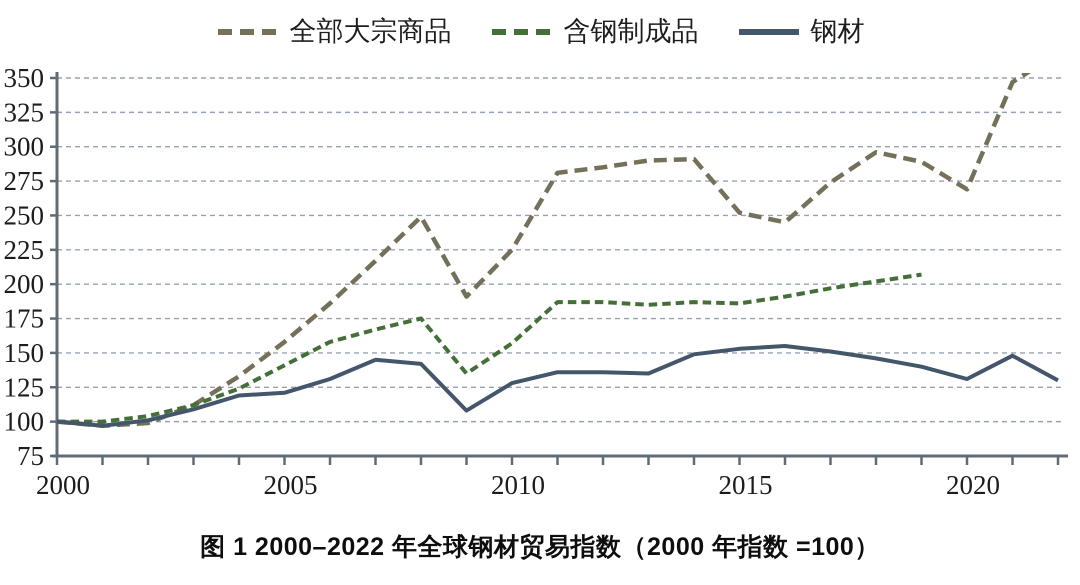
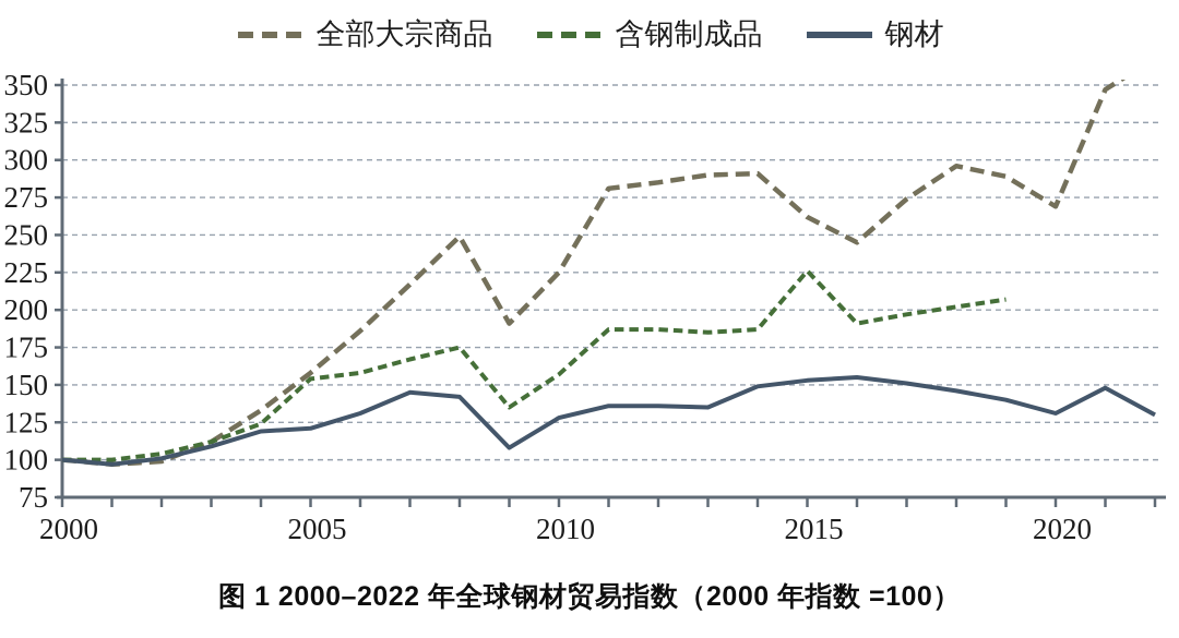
含钢制成品/2005: 141 -> 154
全部大宗商品/2015: 252 -> 262
含钢制成品/2015: 186 -> 226
